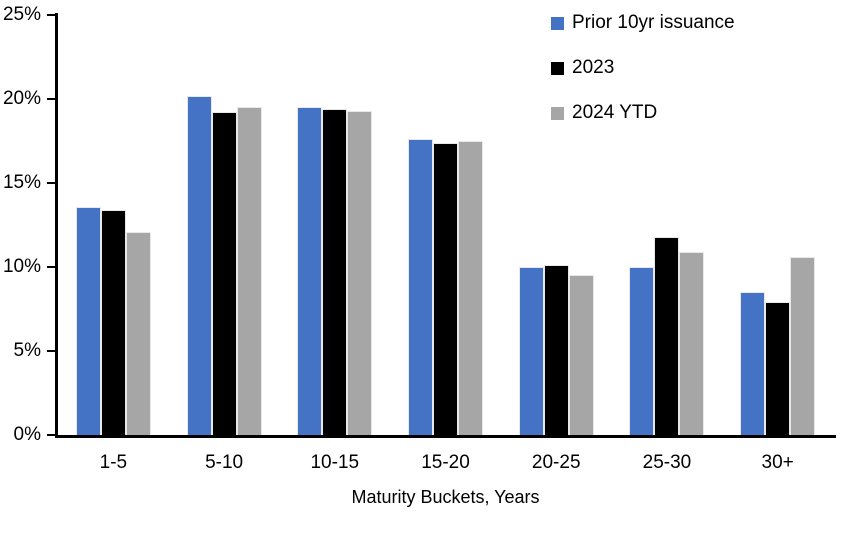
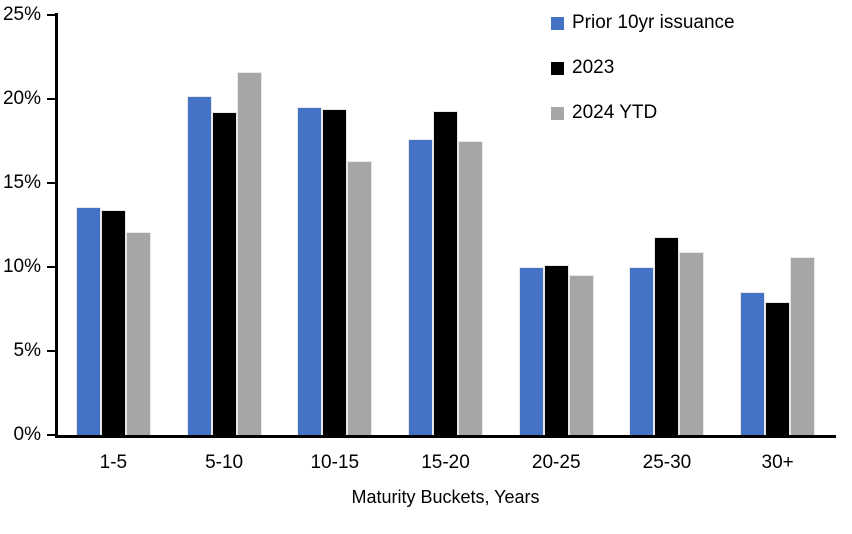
2024 YTD/5-10: 19.5% -> 21.6%
2024 YTD/10-15: 19.3% -> 16.3%
2023/15-20: 17.4% -> 19.3%
